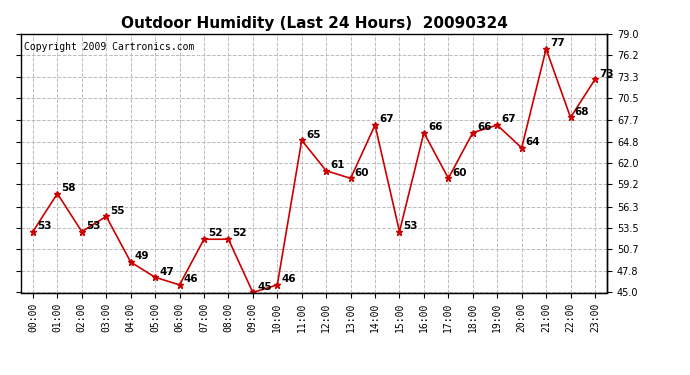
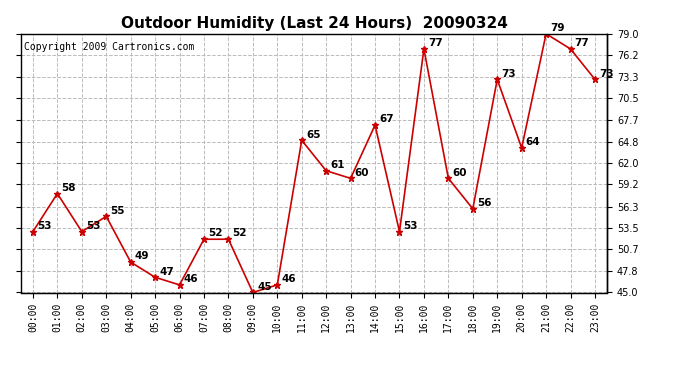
16:00: 66 -> 77
18:00: 66 -> 56
19:00: 67 -> 73
21:00: 77 -> 79
22:00: 68 -> 77
